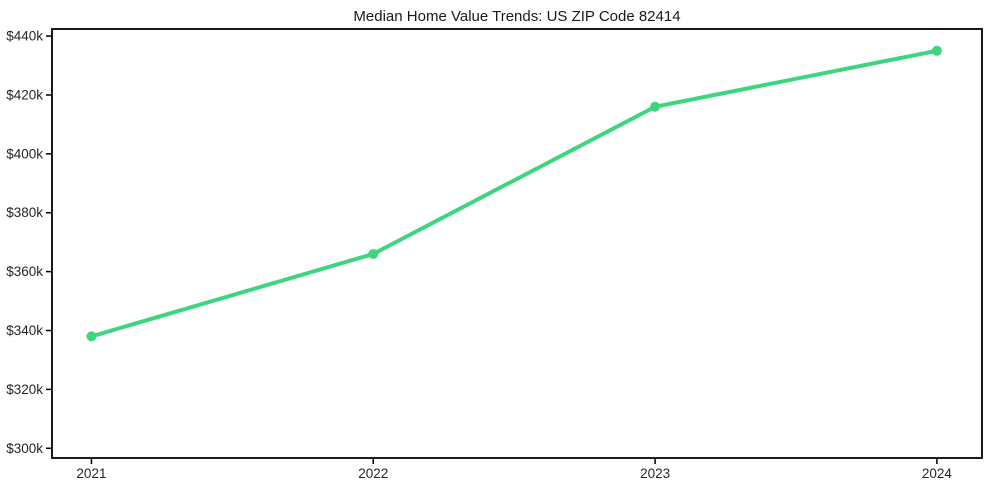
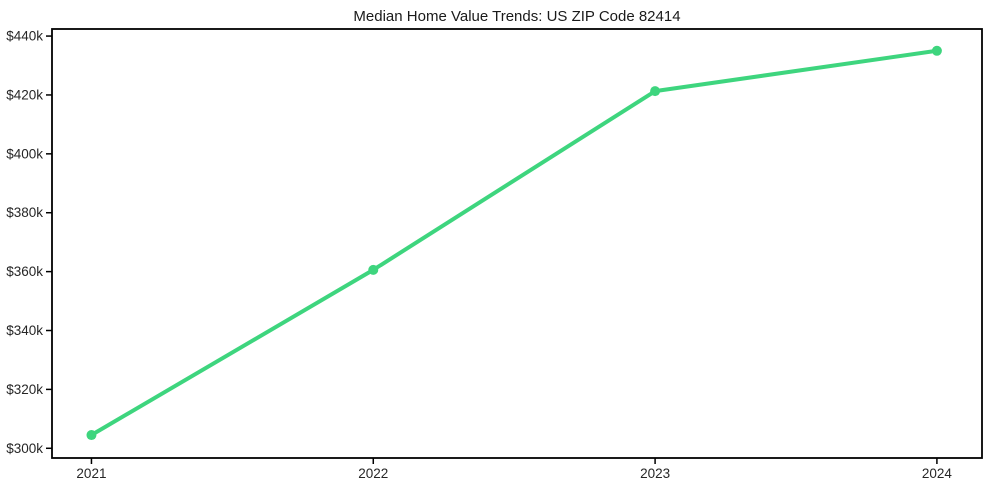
2021: $338k -> $304k
2022: $366k -> $361k
2023: $416k -> $421k
